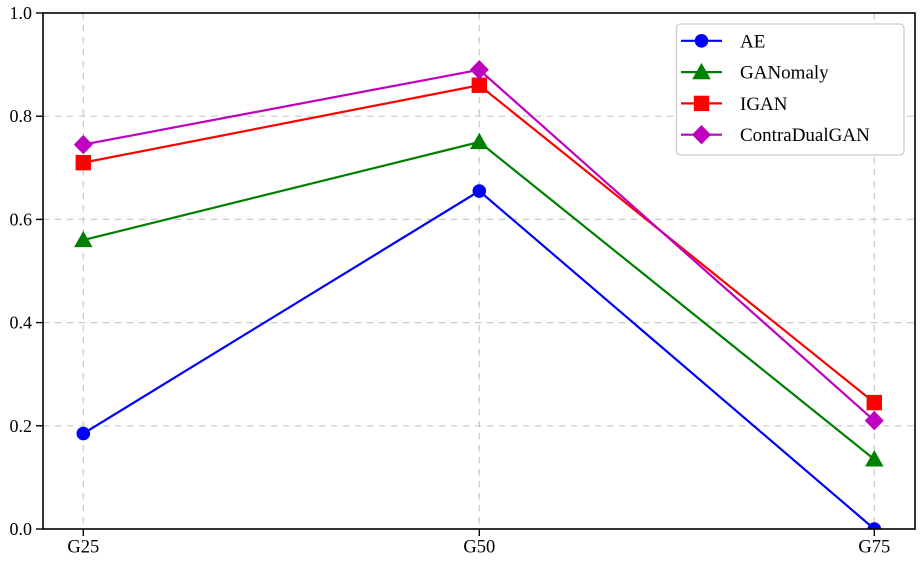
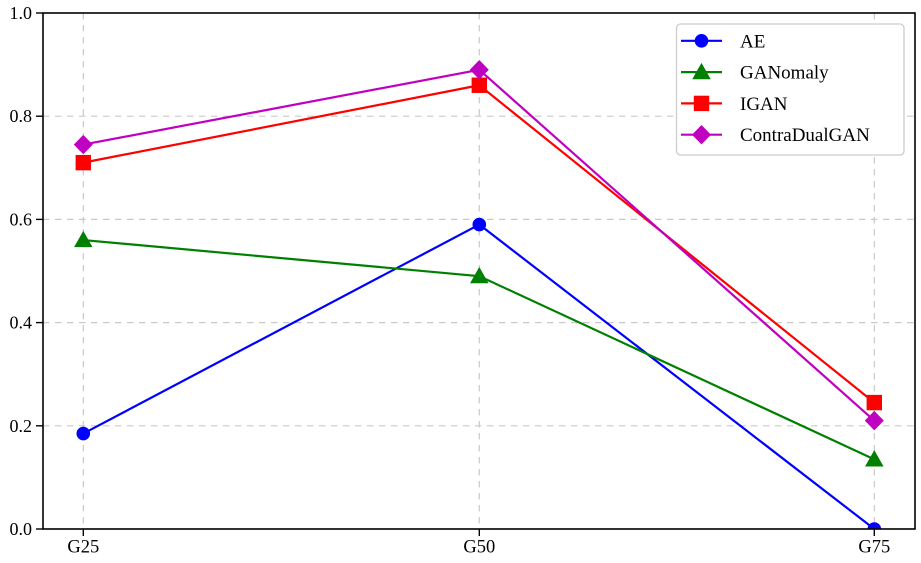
AE/G50: 0.66 -> 0.59
GANomaly/G50: 0.75 -> 0.49
